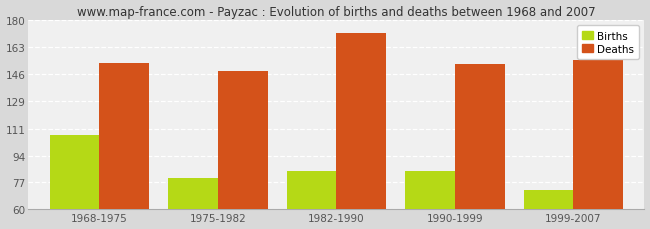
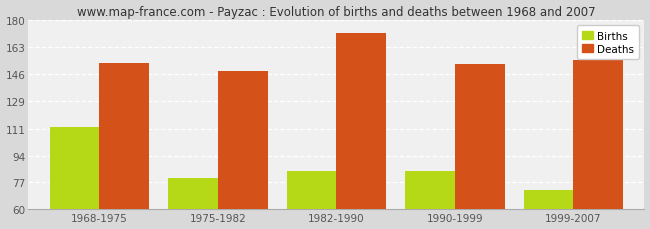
Births/1968-1975: 107 -> 112
